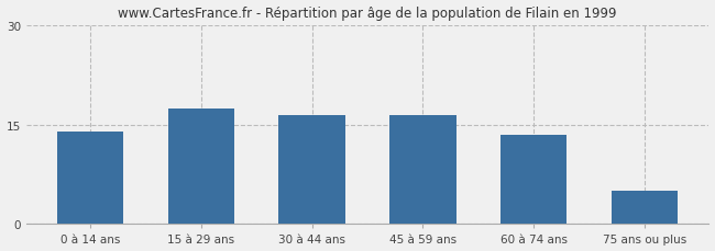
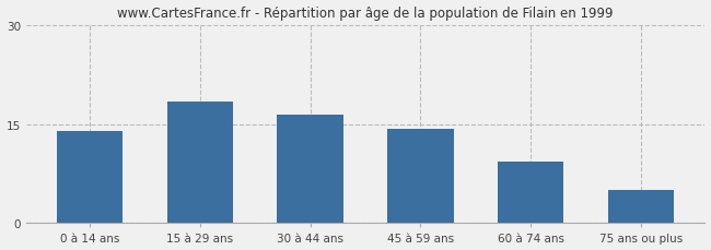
15 à 29 ans: 17.5 -> 18.4
45 à 59 ans: 16.5 -> 14.2
60 à 74 ans: 13.5 -> 9.4
